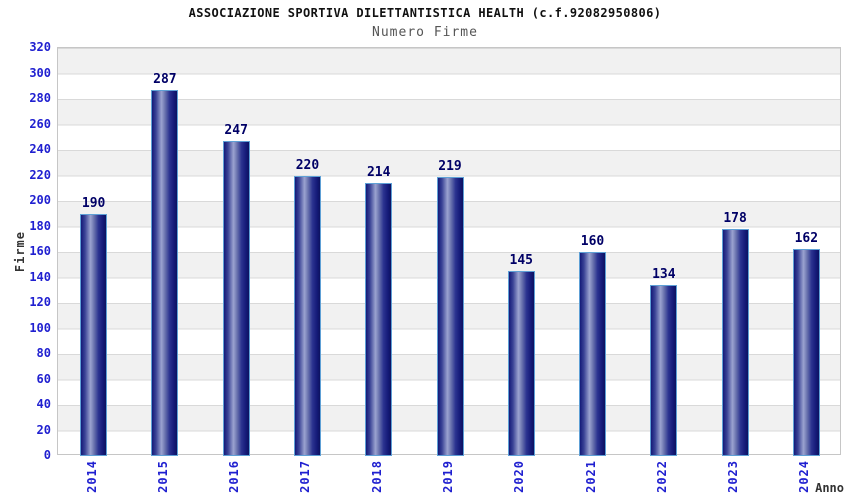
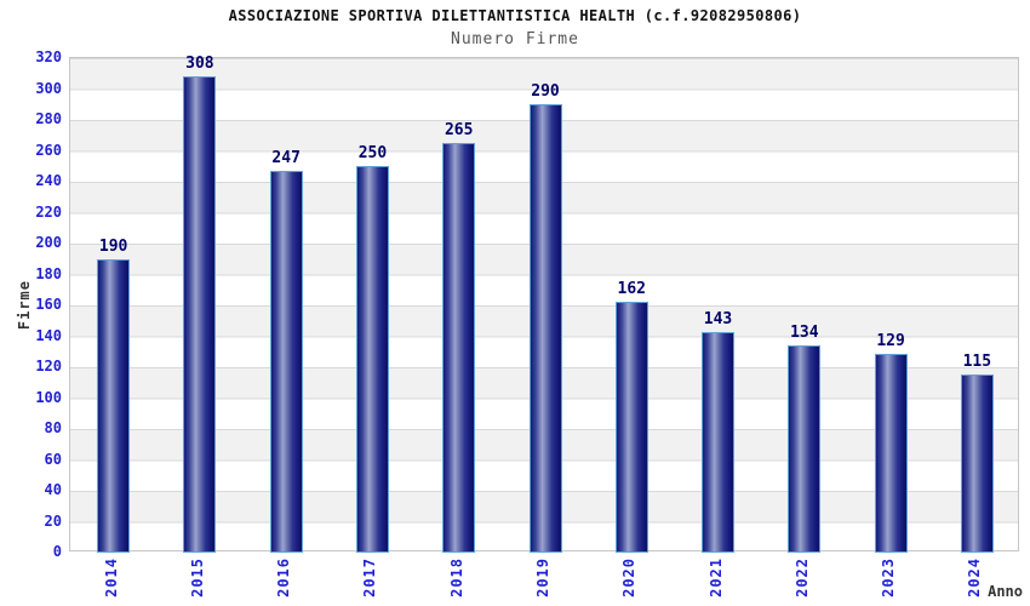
2015: 287 -> 308
2017: 220 -> 250
2018: 214 -> 265
2019: 219 -> 290
2020: 145 -> 162
2021: 160 -> 143
2023: 178 -> 129
2024: 162 -> 115
